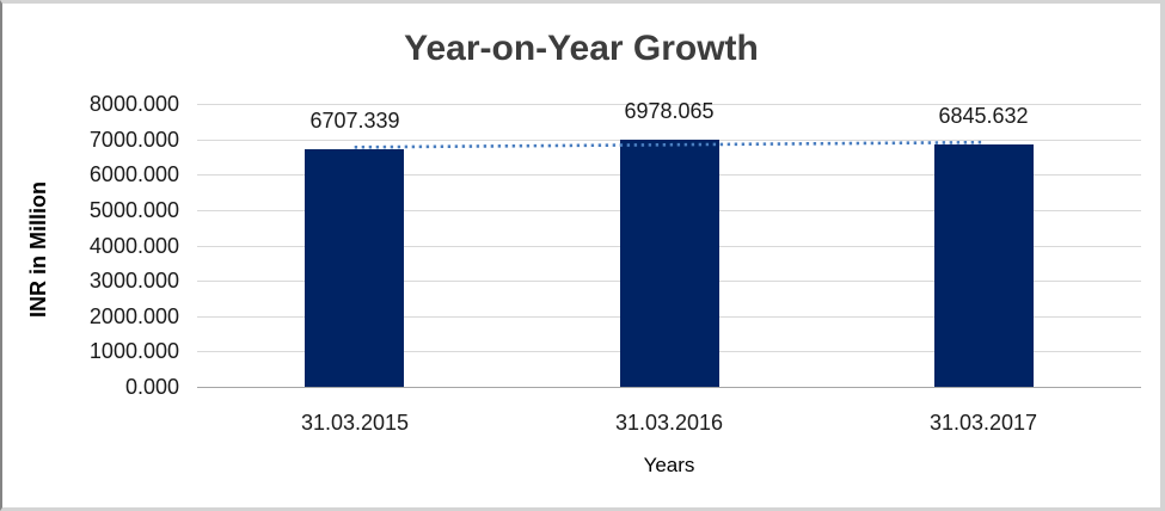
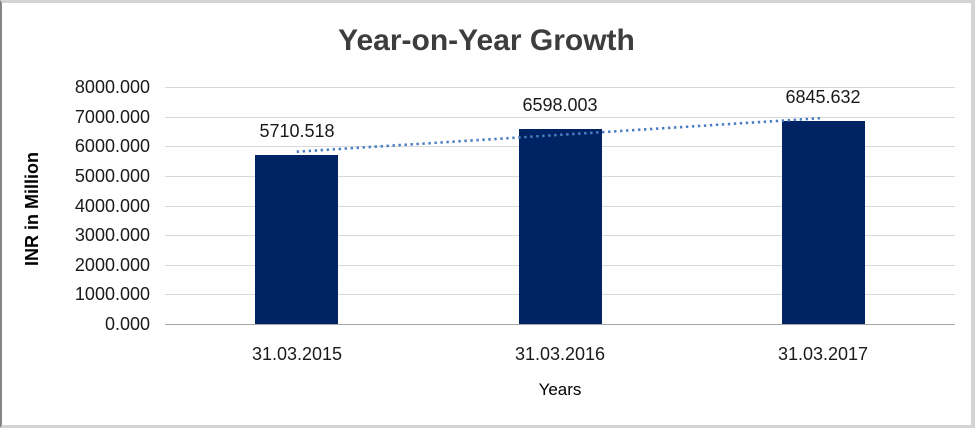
31.03.2015: 6707.339 -> 5710.518
31.03.2016: 6978.065 -> 6598.003
